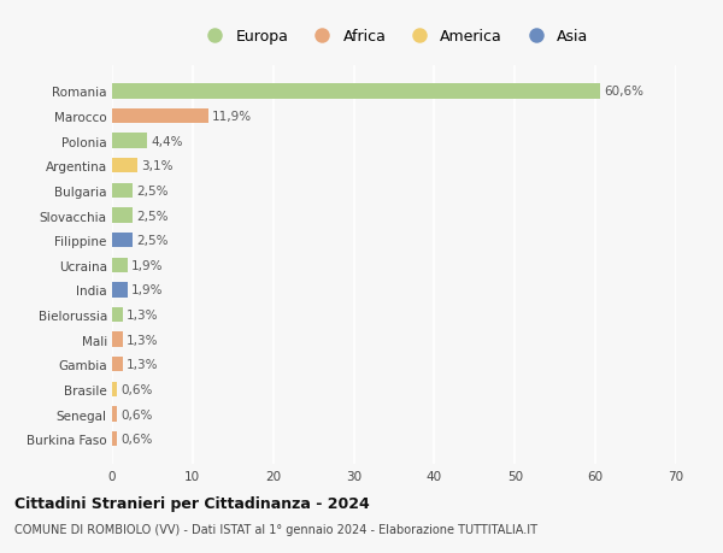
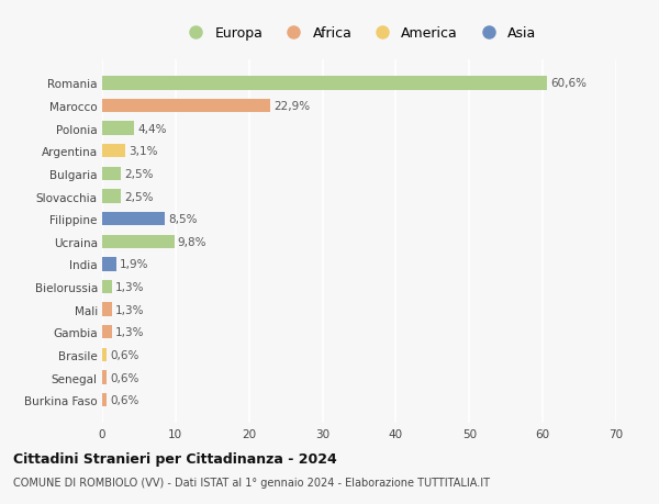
Marocco: 11,9% -> 22,9%
Filippine: 2,5% -> 8,5%
Ucraina: 1,9% -> 9,8%
